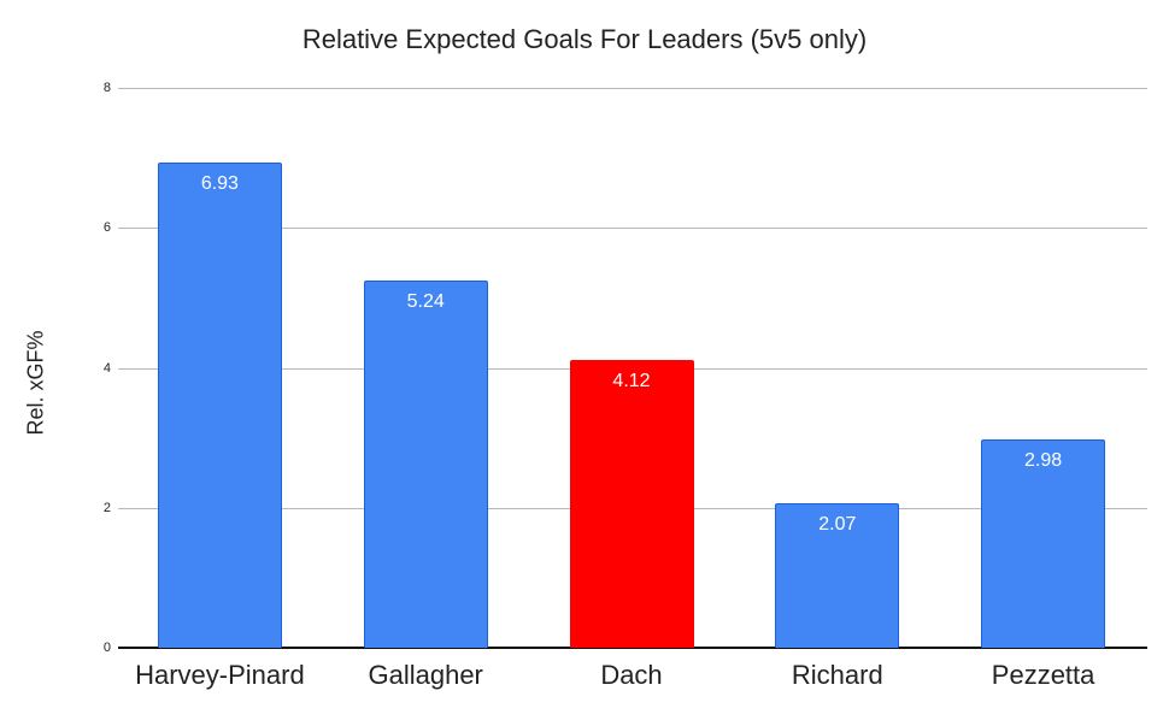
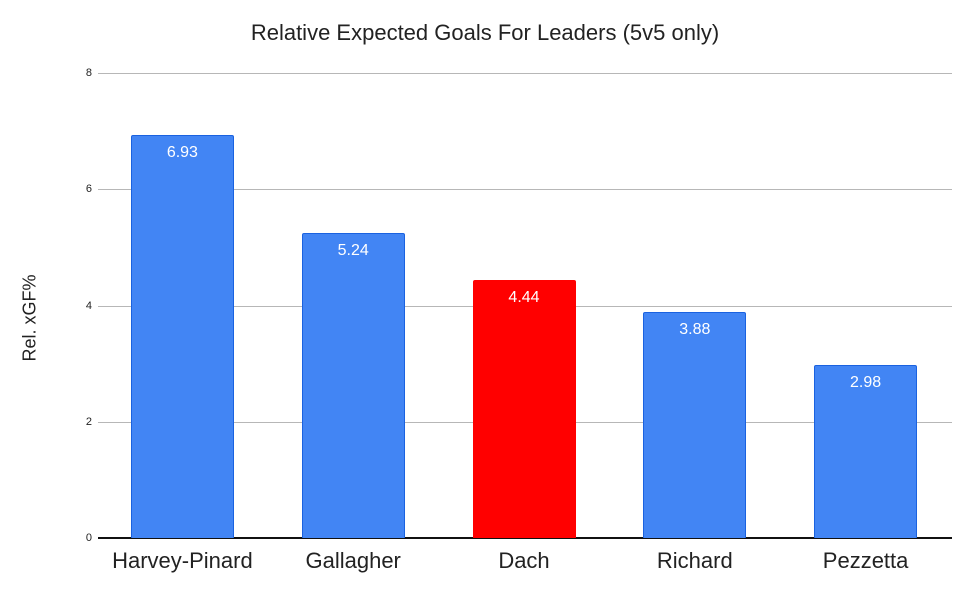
Dach: 4.12 -> 4.44
Richard: 2.07 -> 3.88
